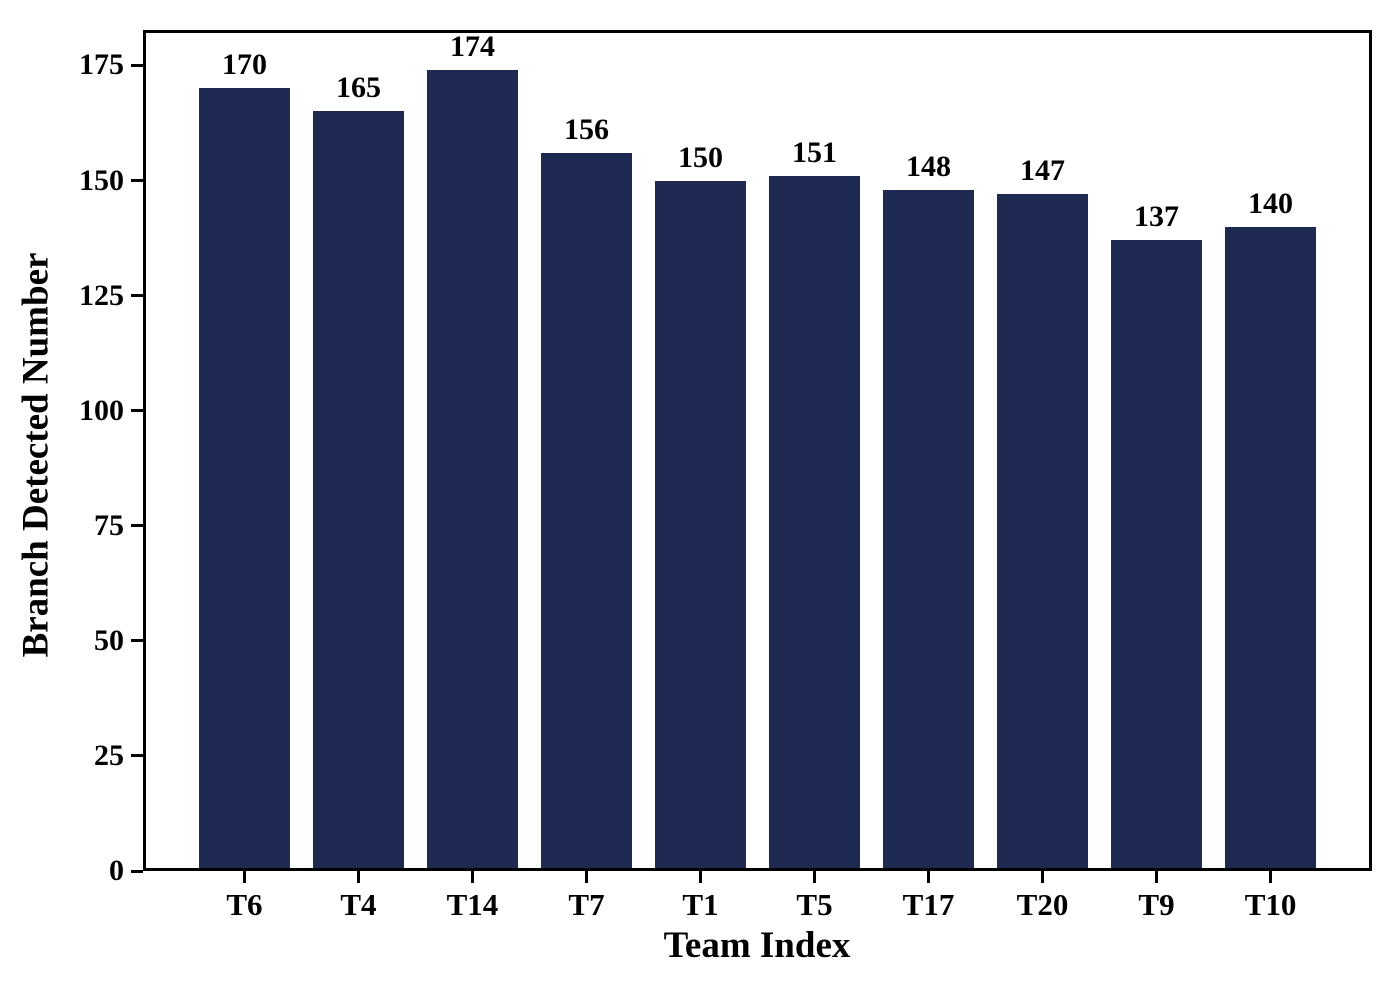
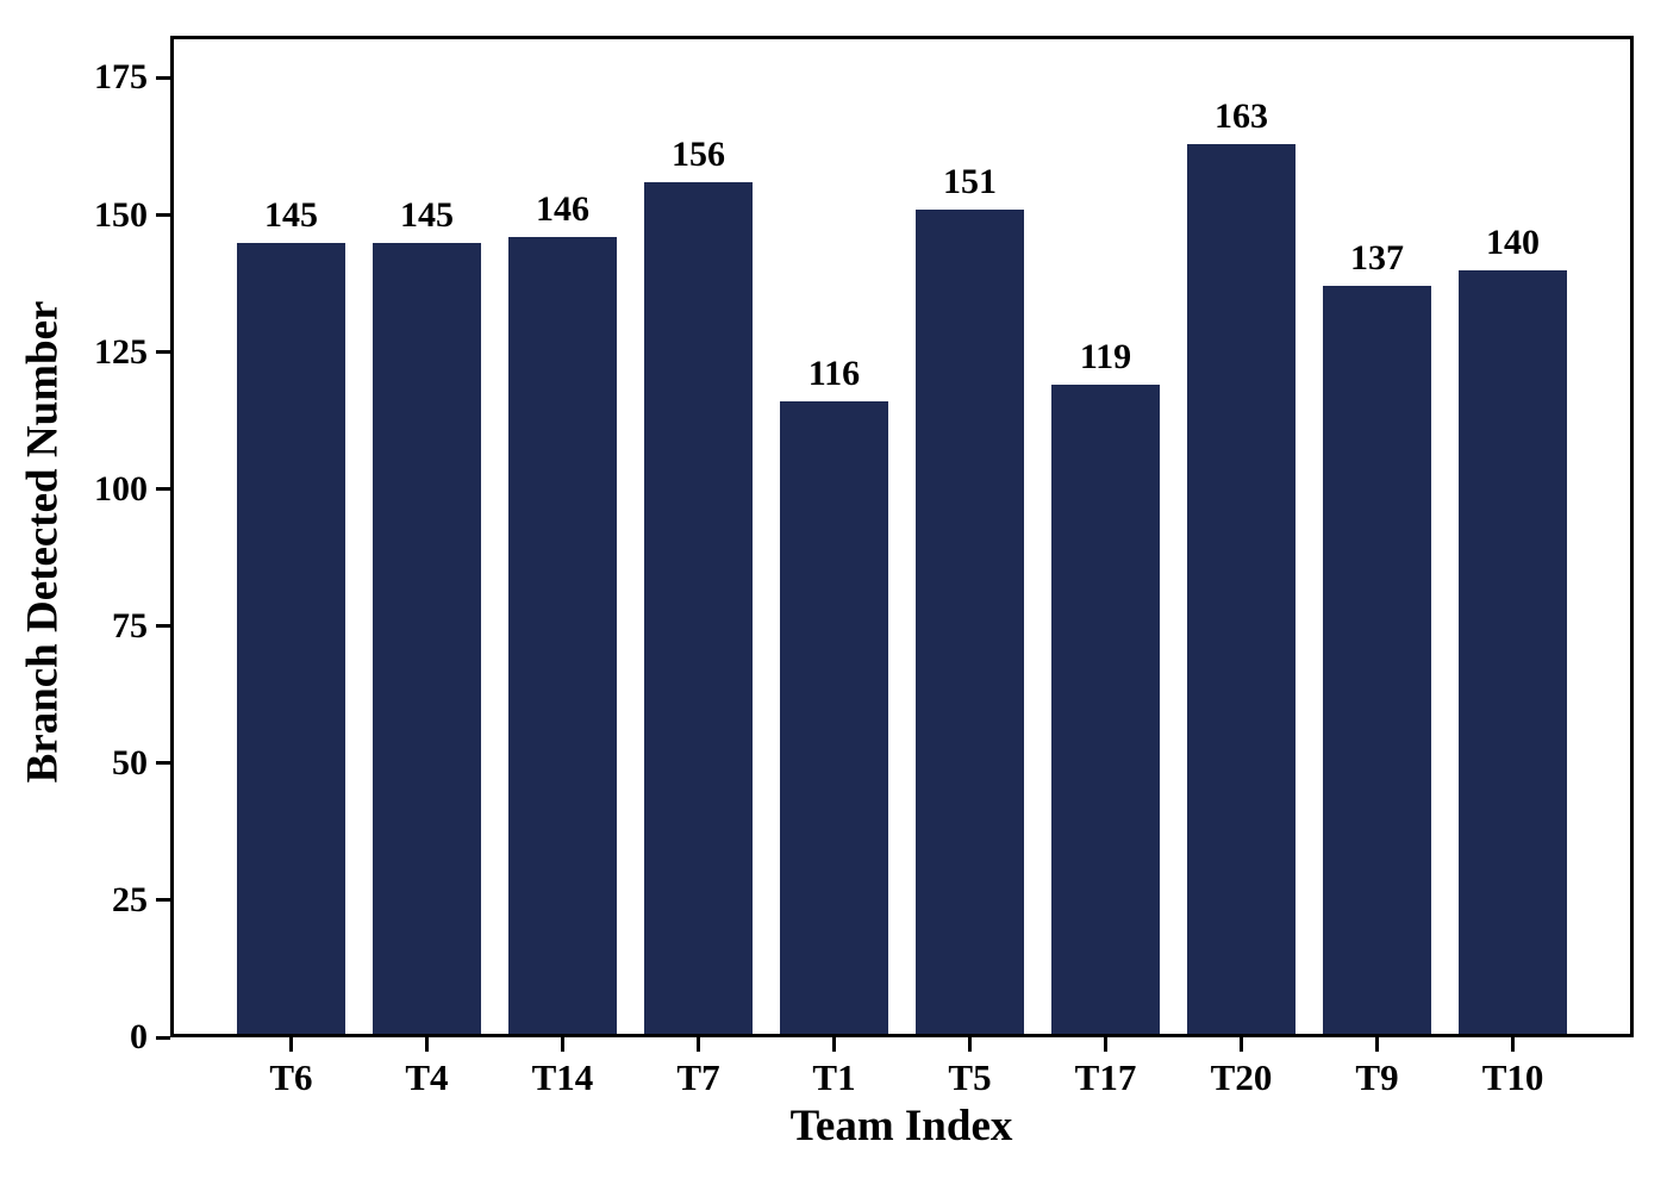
T6: 170 -> 145
T4: 165 -> 145
T14: 174 -> 146
T1: 150 -> 116
T17: 148 -> 119
T20: 147 -> 163
